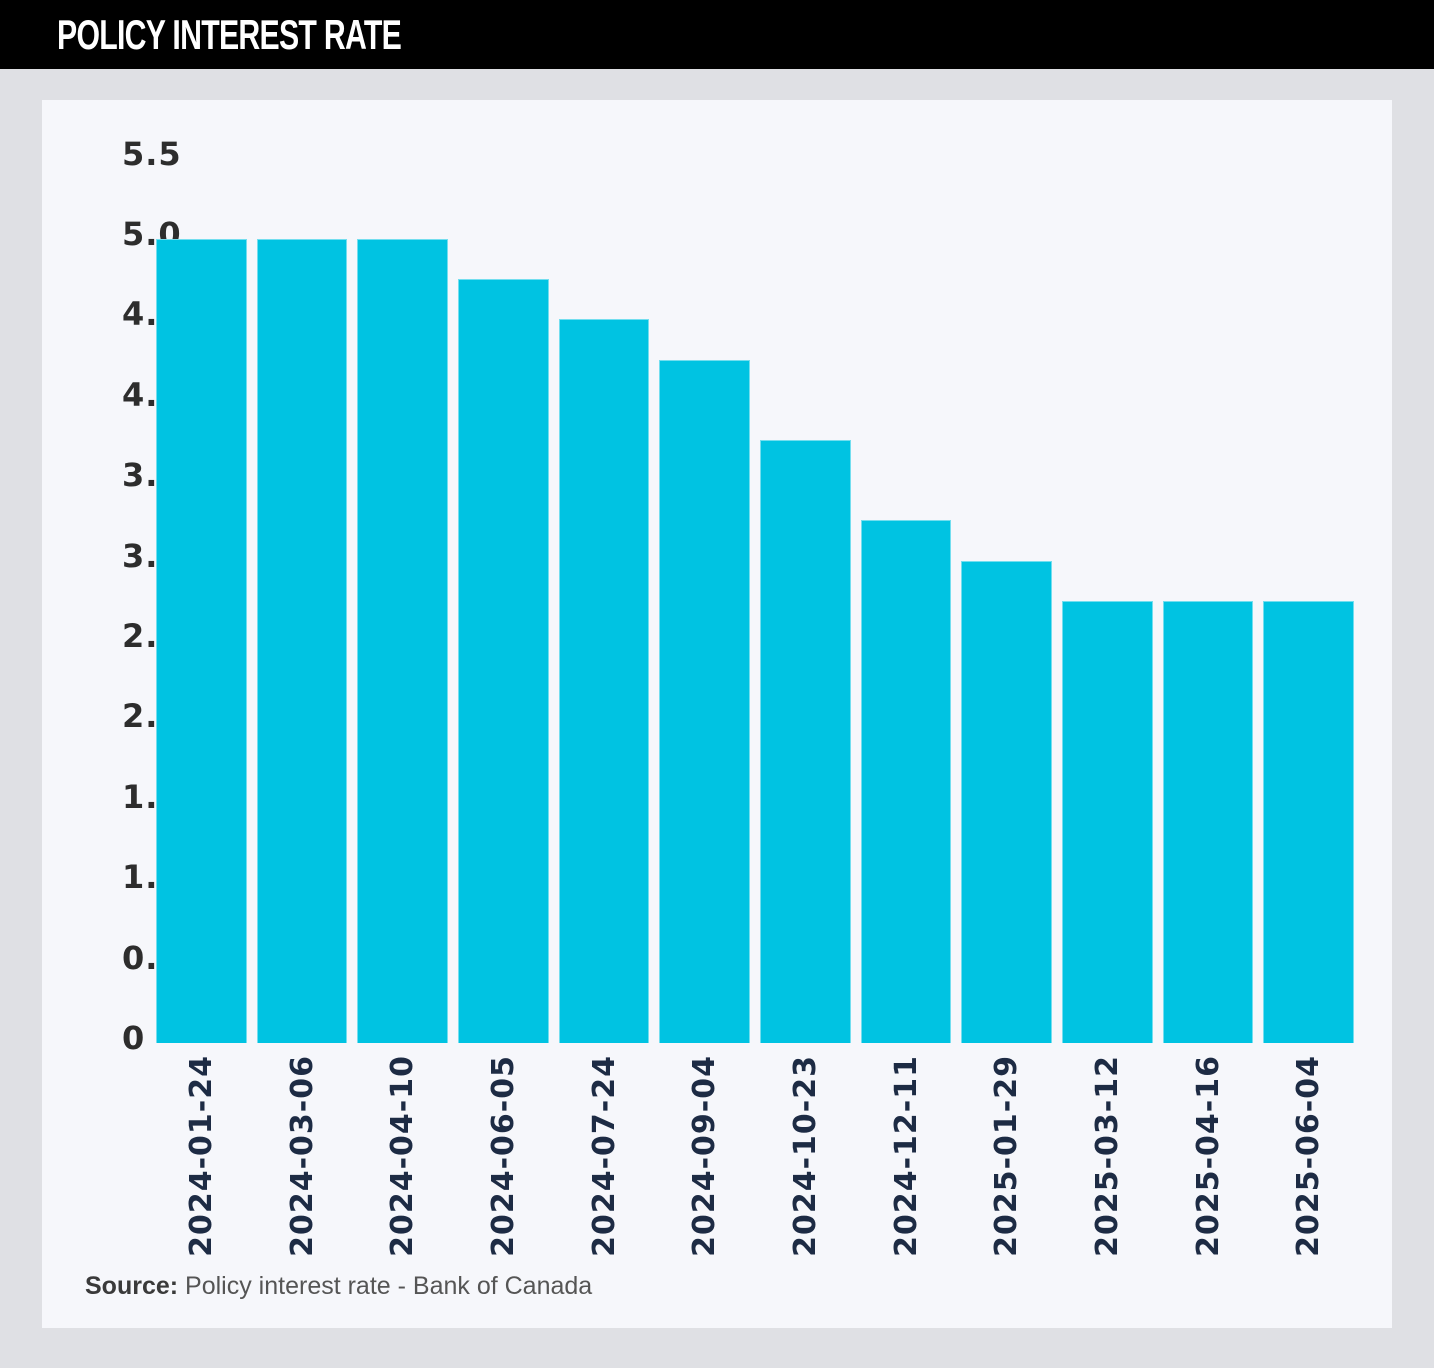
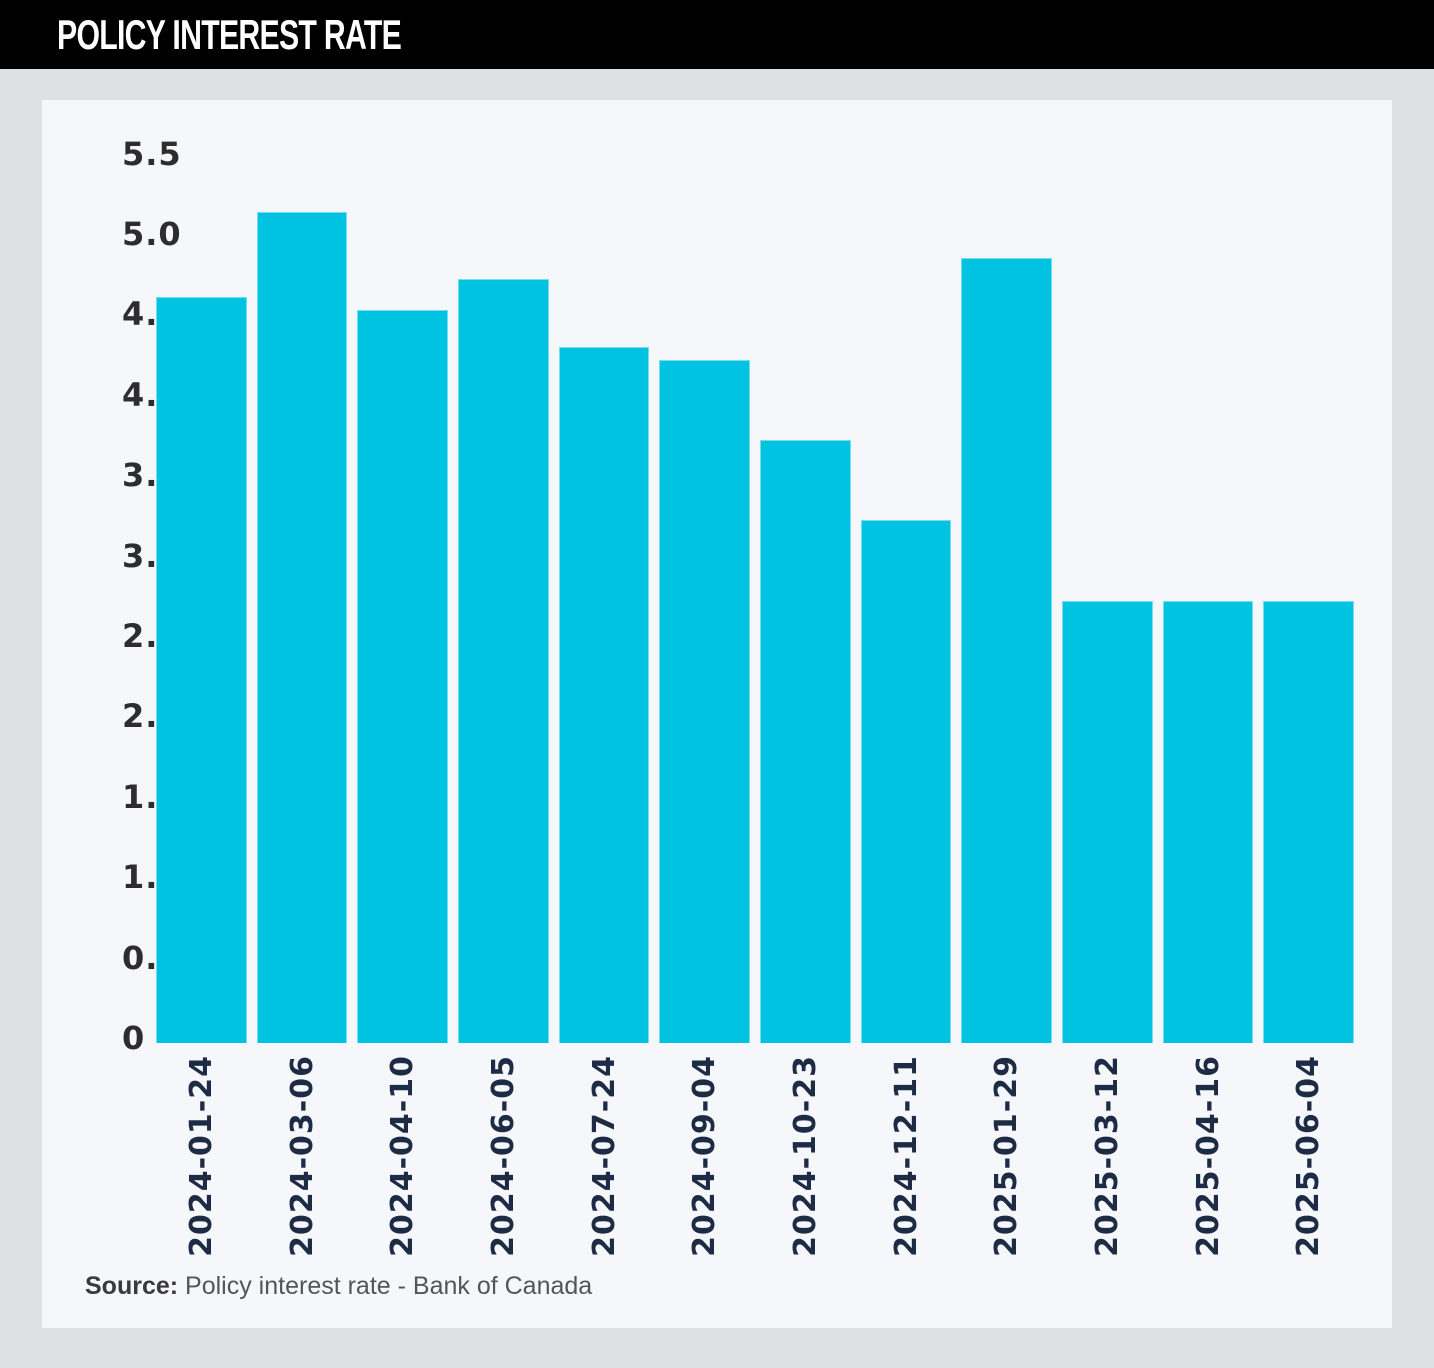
2024-01-24: 5.00 -> 4.64
2024-03-06: 5.00 -> 5.17
2024-04-10: 5.00 -> 4.56
2024-07-24: 4.50 -> 4.33
2025-01-29: 3.00 -> 4.88
